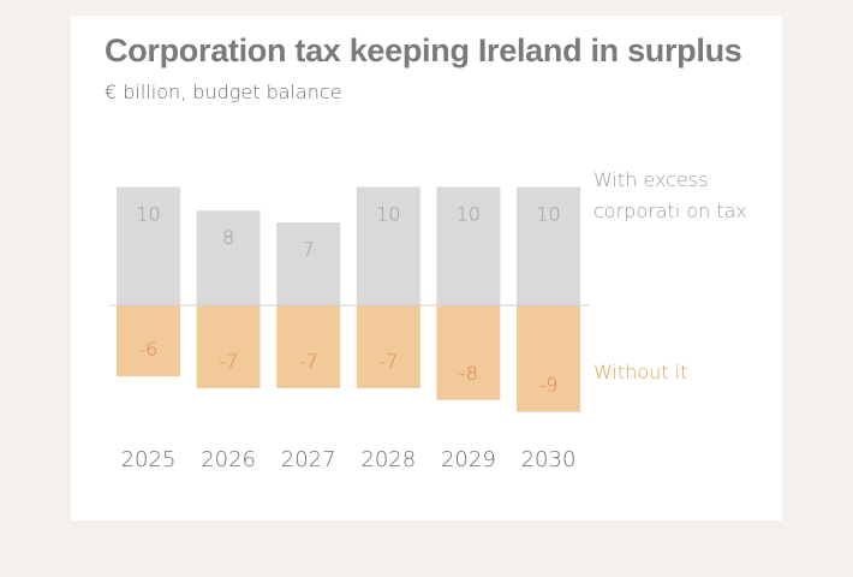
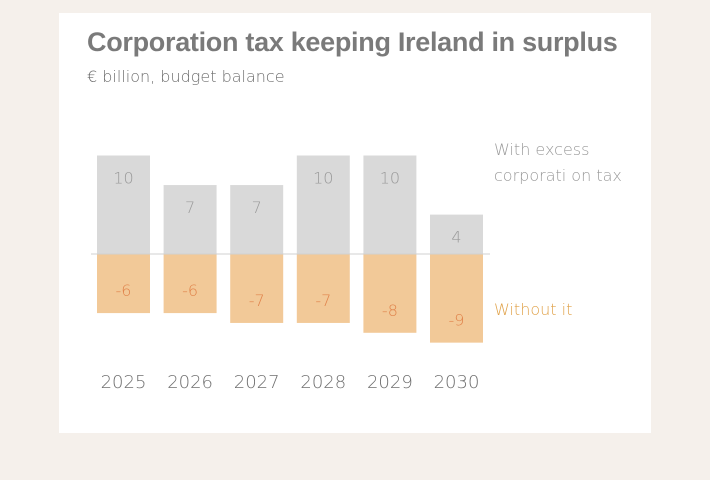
With excess corporation tax/2026: 8 -> 7
Without it/2026: -7 -> -6
With excess corporation tax/2030: 10 -> 4
